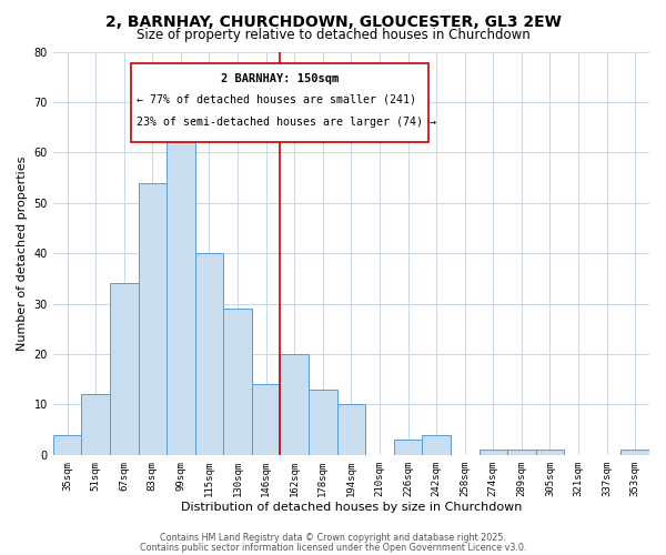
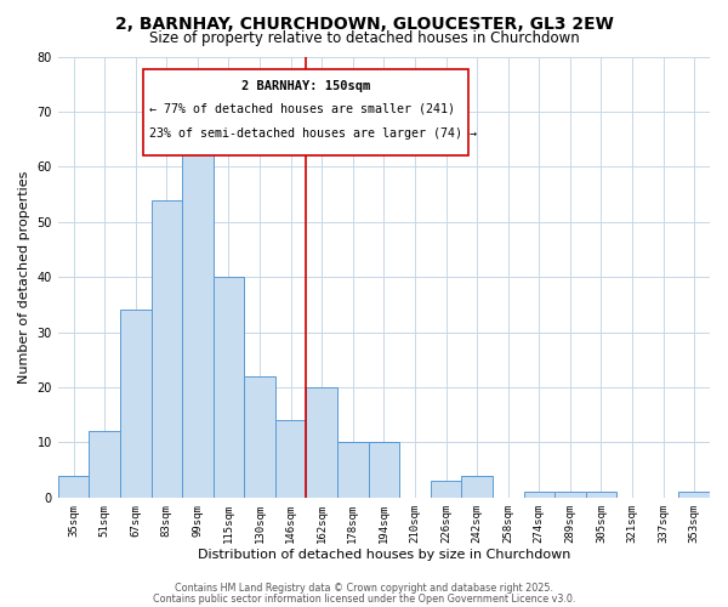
130sqm: 29 -> 22
178sqm: 13 -> 10
